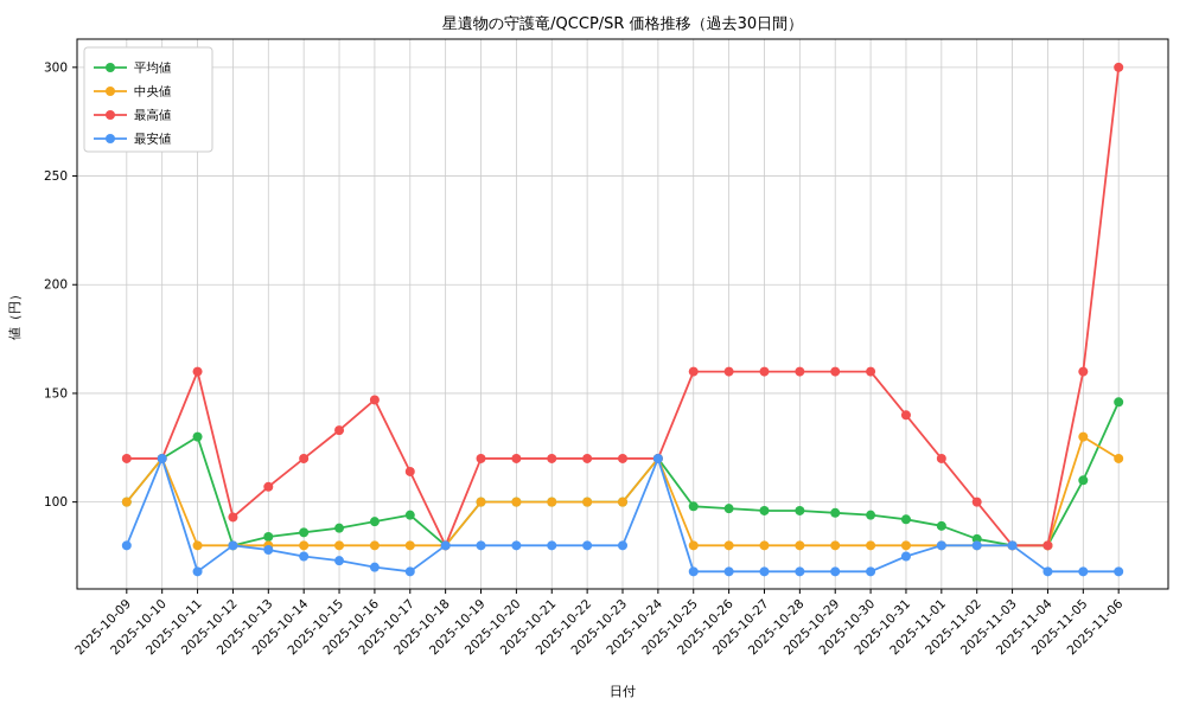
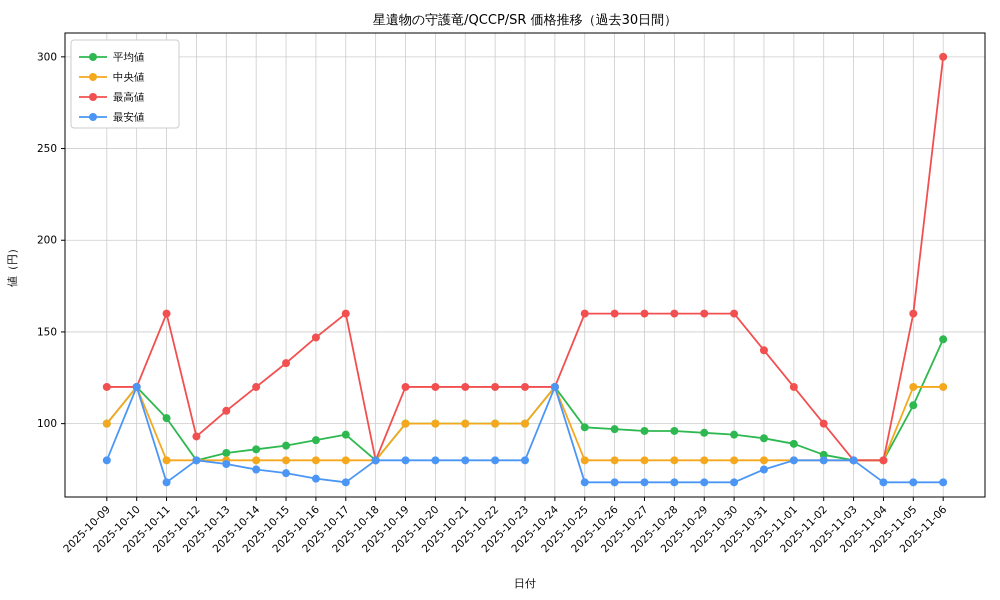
平均値/2025-10-11: 130 -> 103
最高値/2025-10-17: 114 -> 160
中央値/2025-11-05: 130 -> 120
